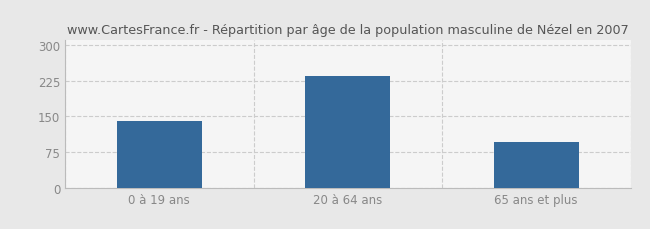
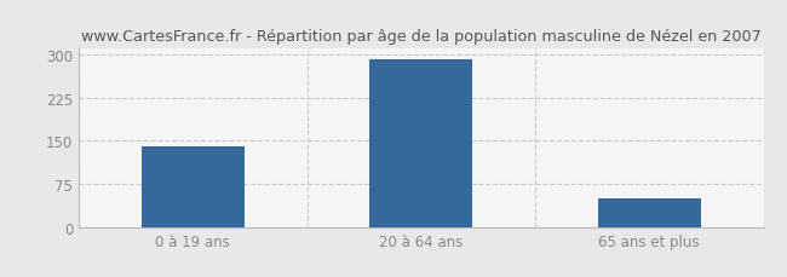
20 à 64 ans: 235 -> 292
65 ans et plus: 95 -> 50
